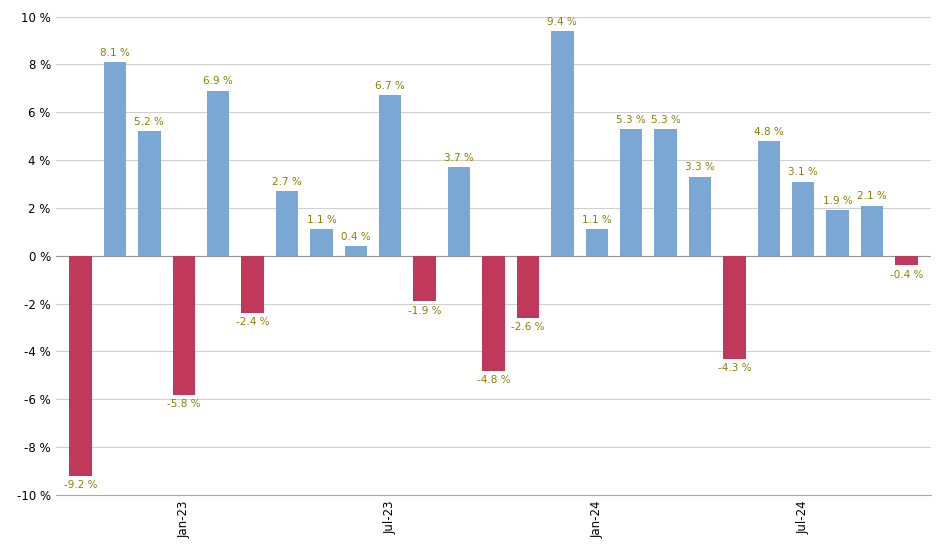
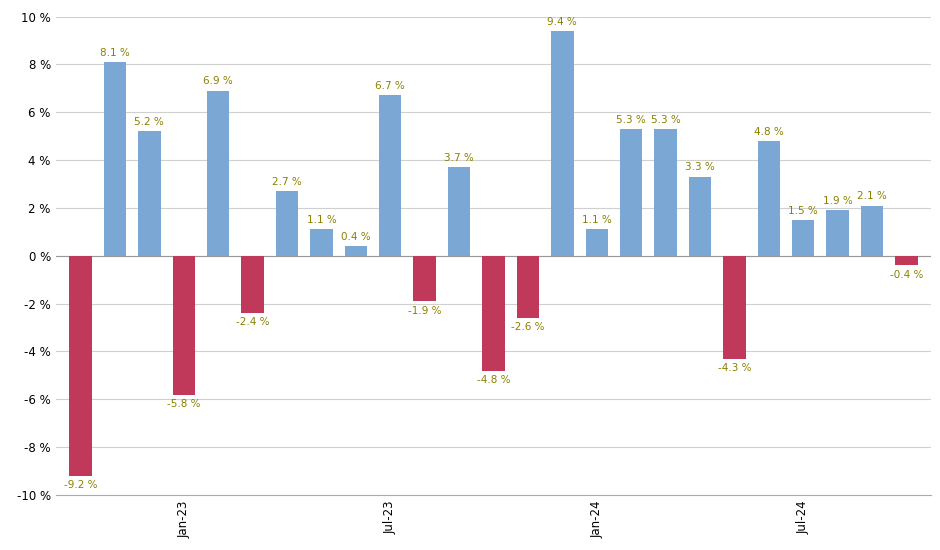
Jul-24: 3.1 -> 1.5
